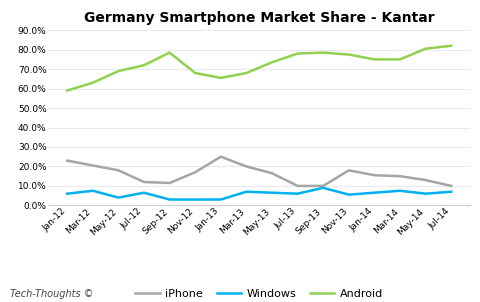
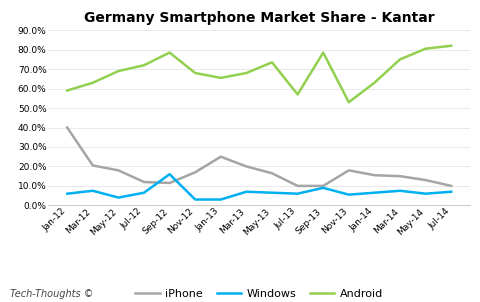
iPhone/Jan-12: 23% -> 40%
Windows/Sep-12: 3% -> 16%
Android/Jul-13: 78% -> 57%
Android/Nov-13: 78% -> 53%
Android/Jan-14: 75% -> 63%
